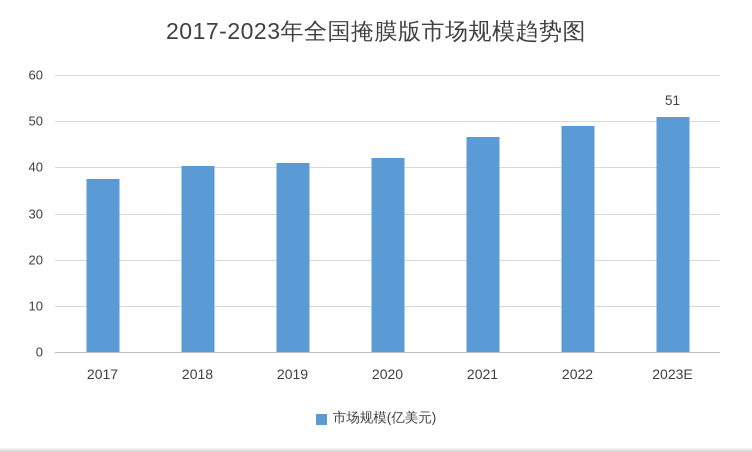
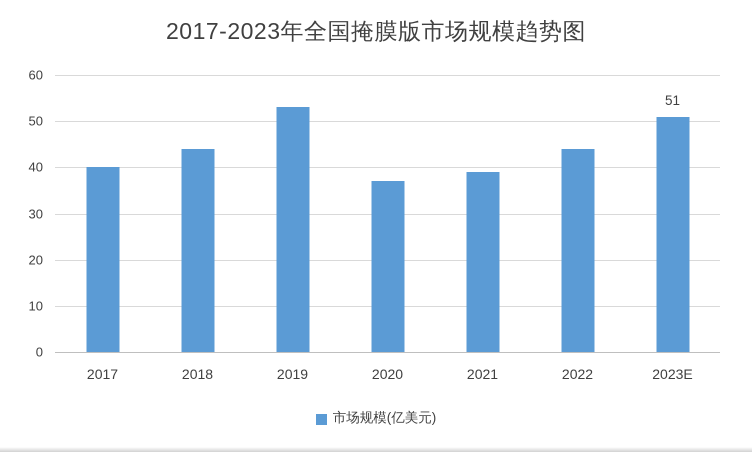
2017: 38 -> 40
2018: 40 -> 44
2019: 41 -> 53
2020: 42 -> 37
2021: 46 -> 39
2022: 49 -> 44
